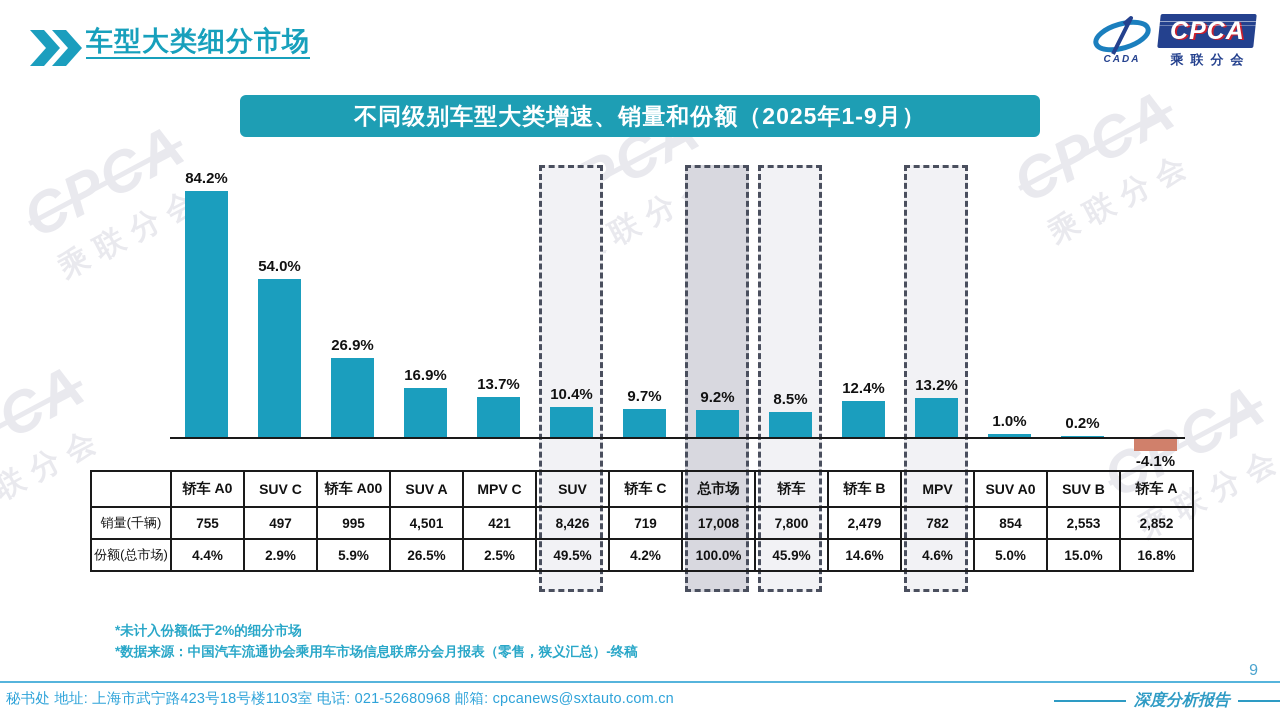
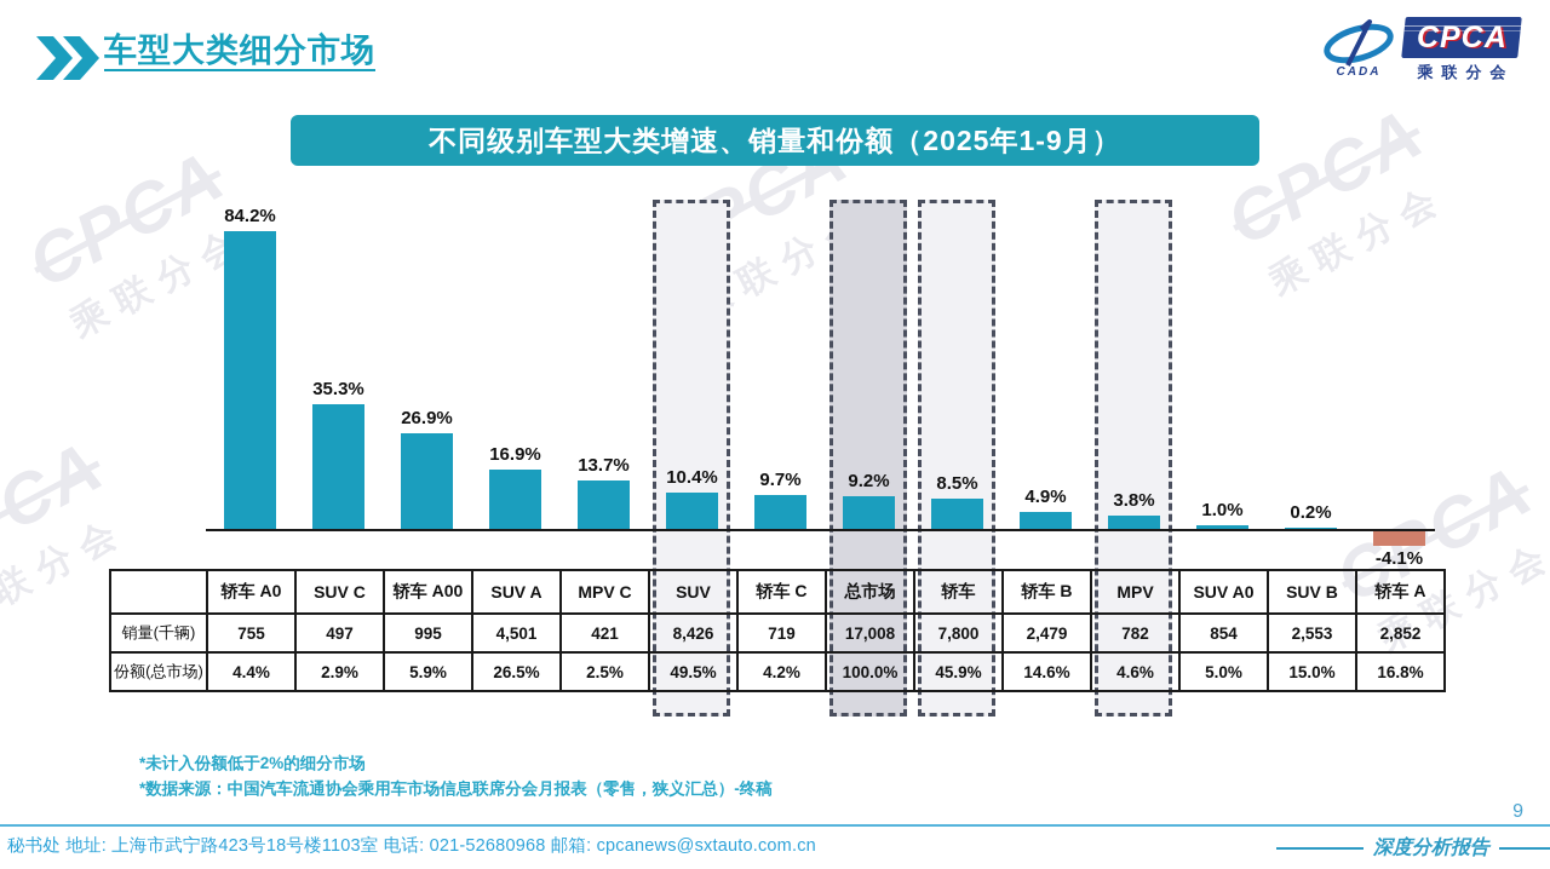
SUV C: 54.0% -> 35.3%
轿车 B: 12.4% -> 4.9%
MPV: 13.2% -> 3.8%
